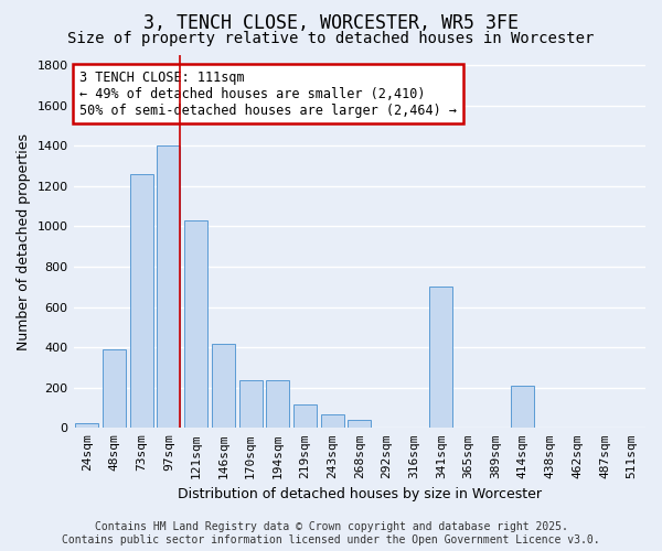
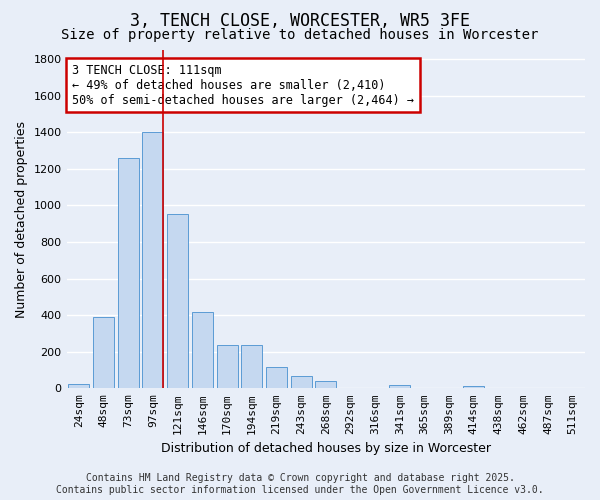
121sqm: 1030 -> 960
341sqm: 700 -> 20
414sqm: 210 -> 10
